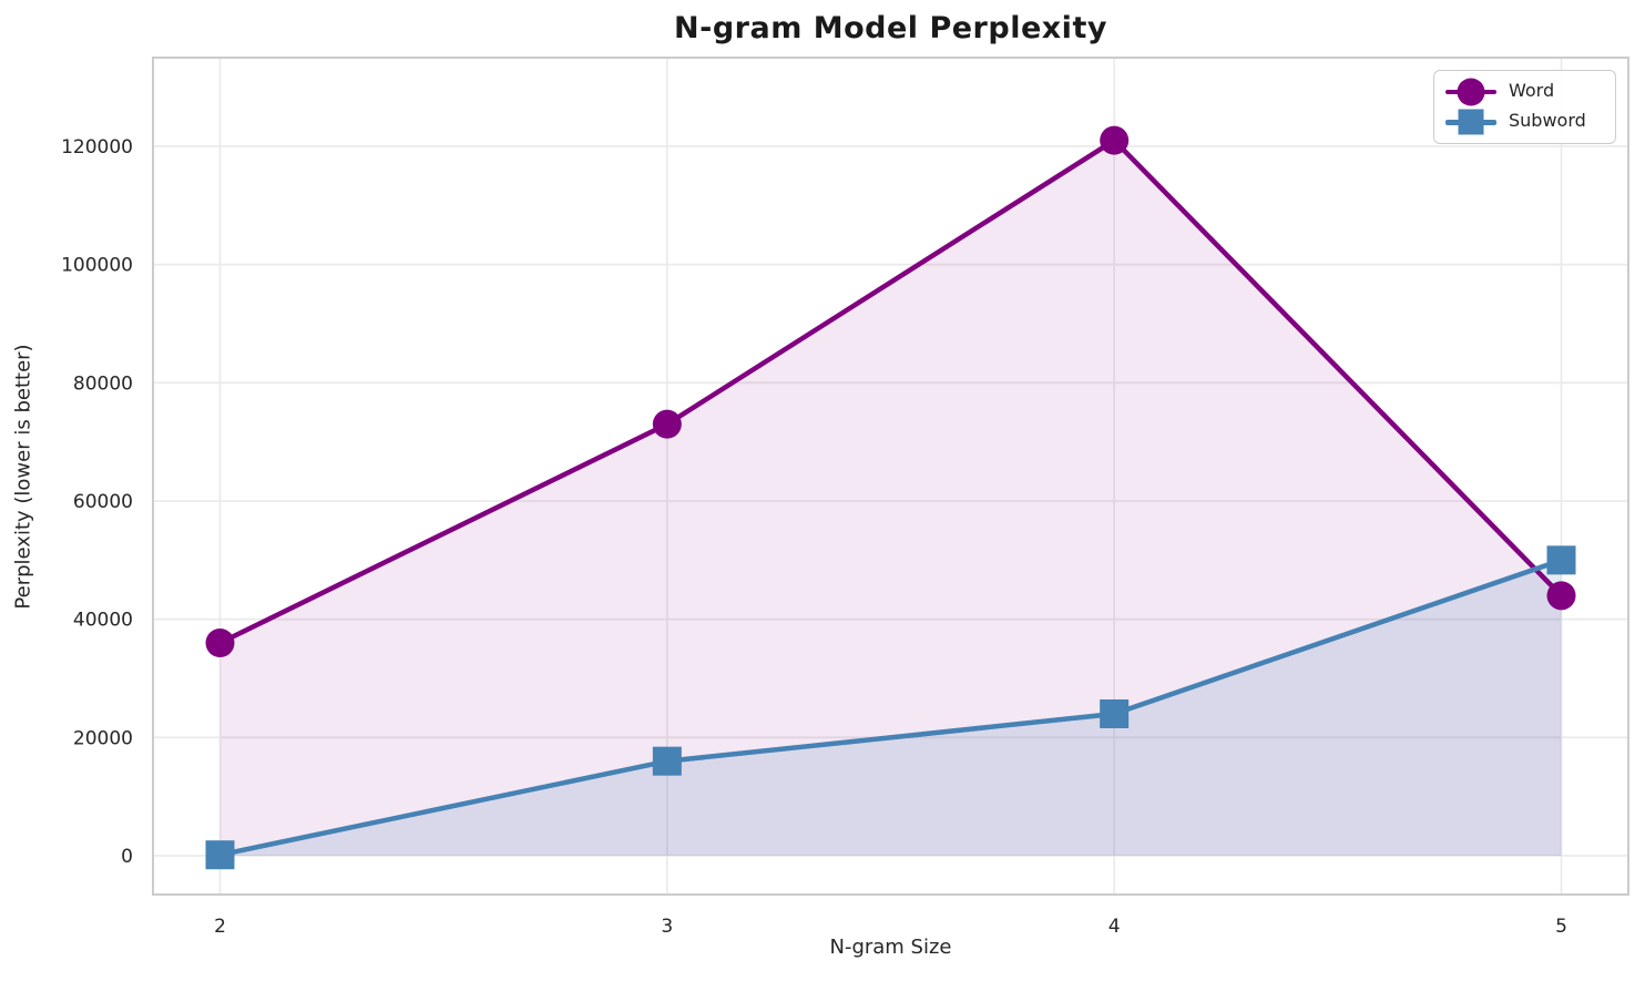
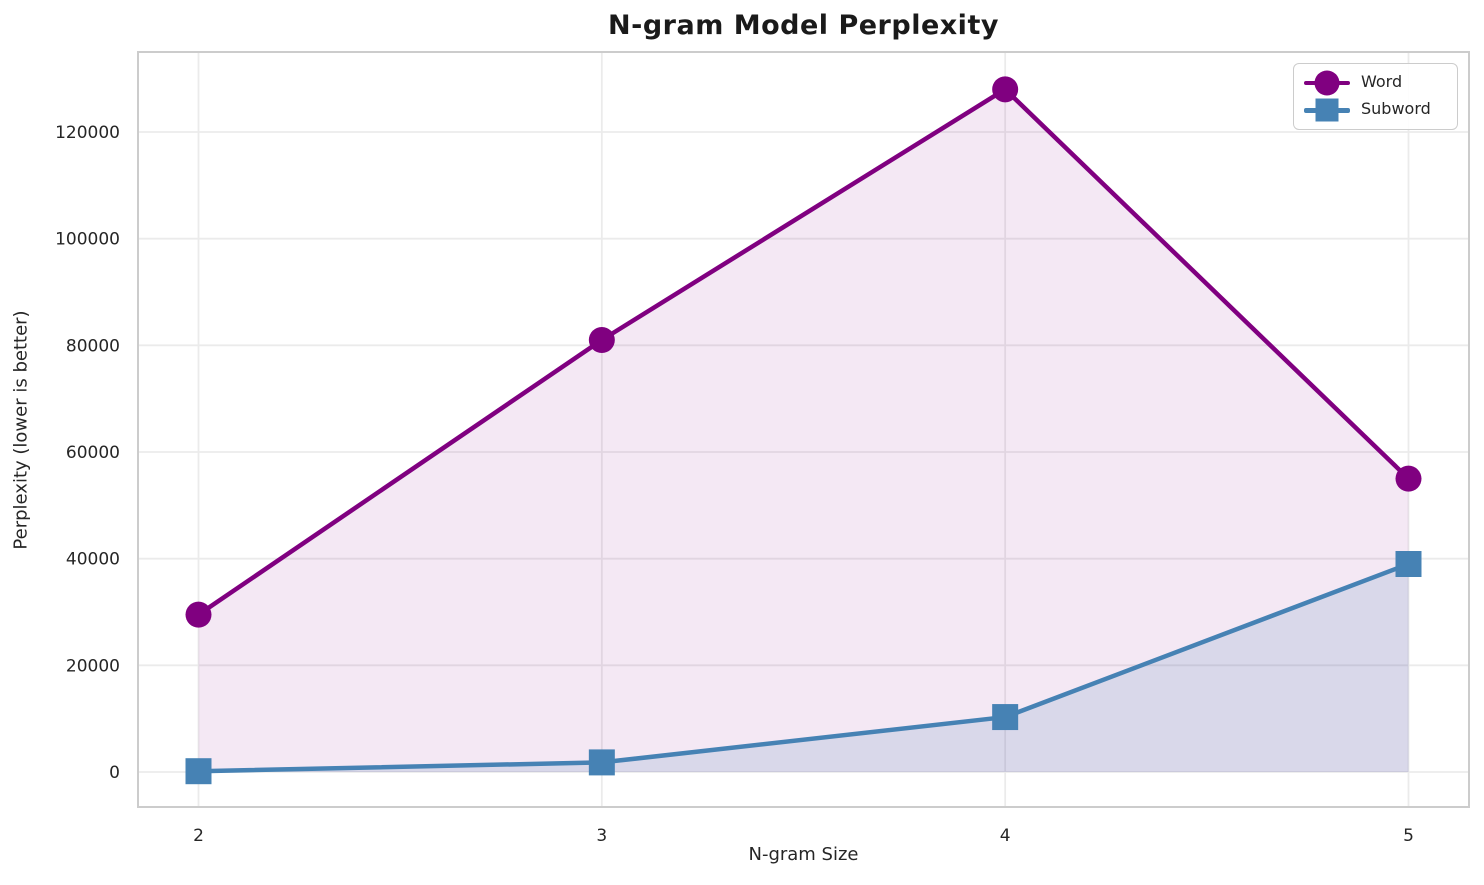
Word/2: 36000 -> 30000
Word/3: 73000 -> 81000
Subword/3: 16000 -> 2000
Word/4: 121000 -> 128000
Subword/4: 24000 -> 10000
Word/5: 44000 -> 55000
Subword/5: 50000 -> 39000
